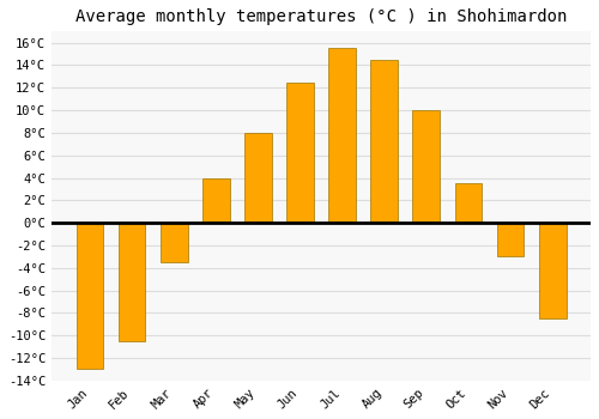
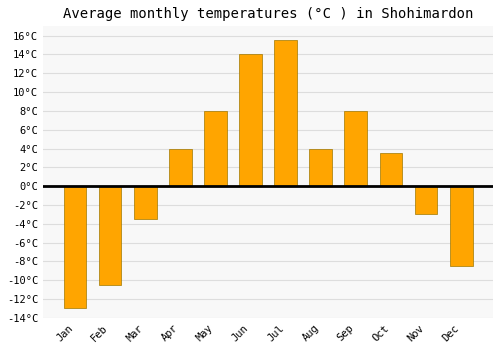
Jun: 12.5°C -> 14.0°C
Aug: 14.5°C -> 4.0°C
Sep: 10.0°C -> 8.0°C
